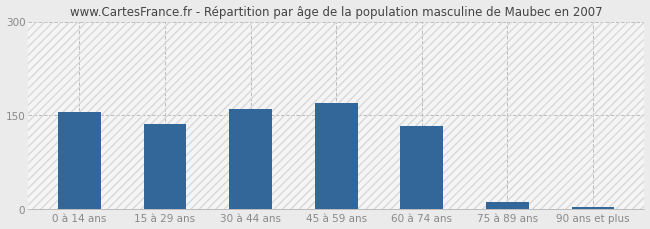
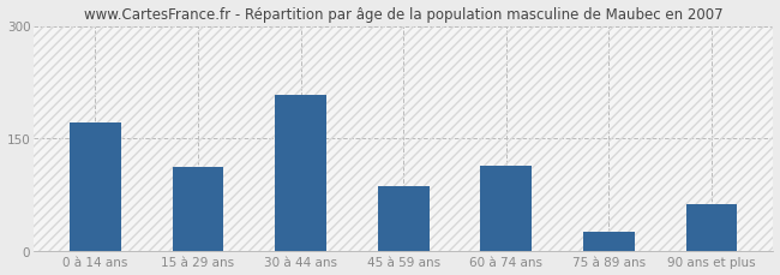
0 à 14 ans: 155 -> 172
15 à 29 ans: 137 -> 112
30 à 44 ans: 160 -> 208
45 à 59 ans: 170 -> 86
60 à 74 ans: 133 -> 114
75 à 89 ans: 11 -> 26
90 ans et plus: 4 -> 62
